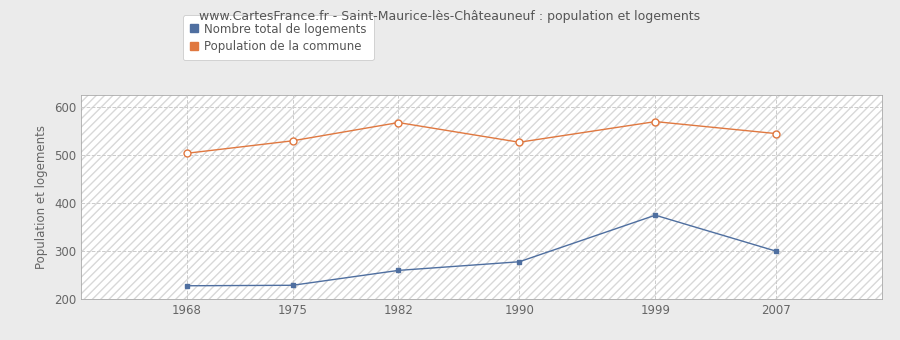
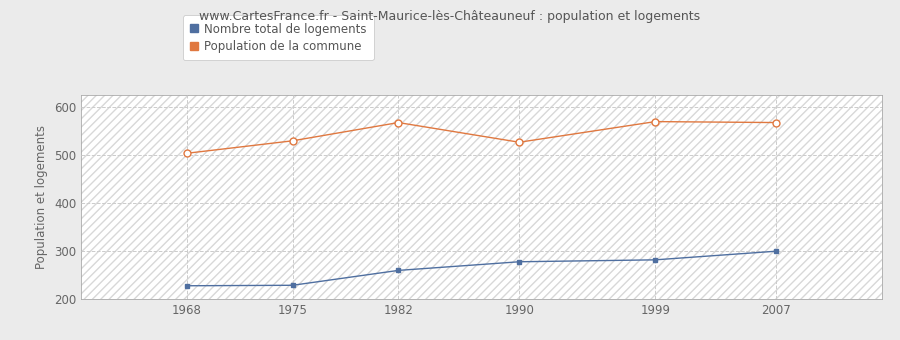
Nombre total de logements/1999: 375 -> 282
Population de la commune/2007: 545 -> 568
